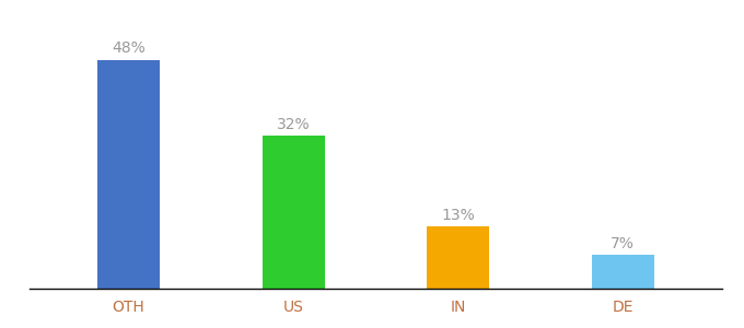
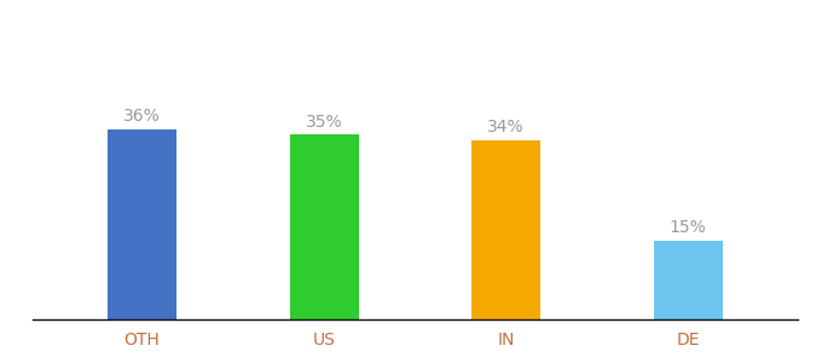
OTH: 48% -> 36%
US: 32% -> 35%
IN: 13% -> 34%
DE: 7% -> 15%
